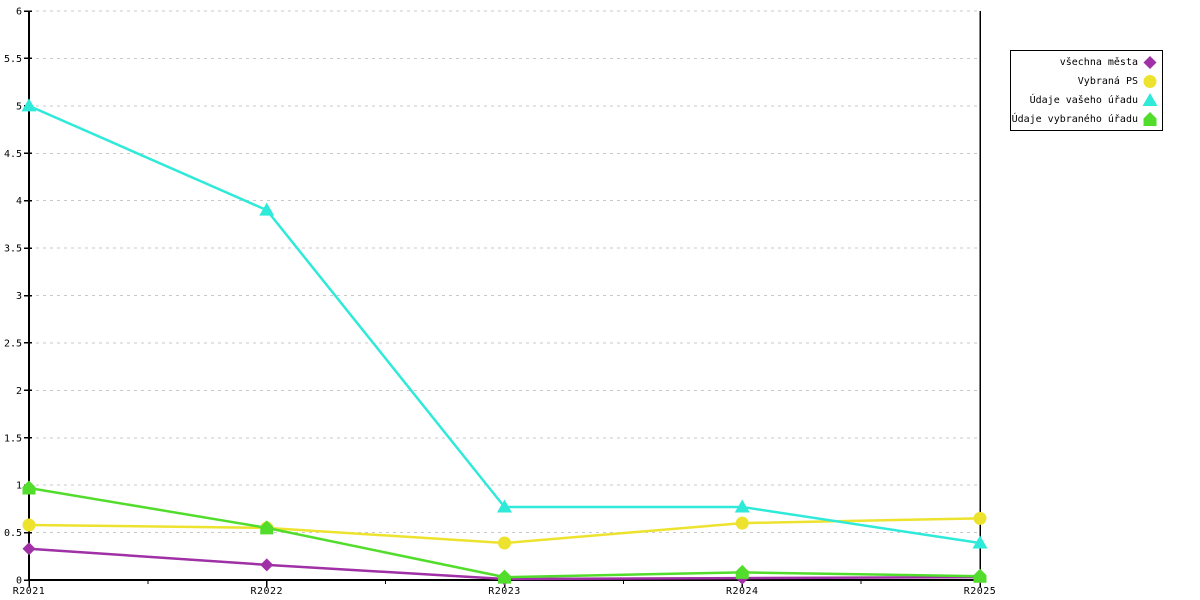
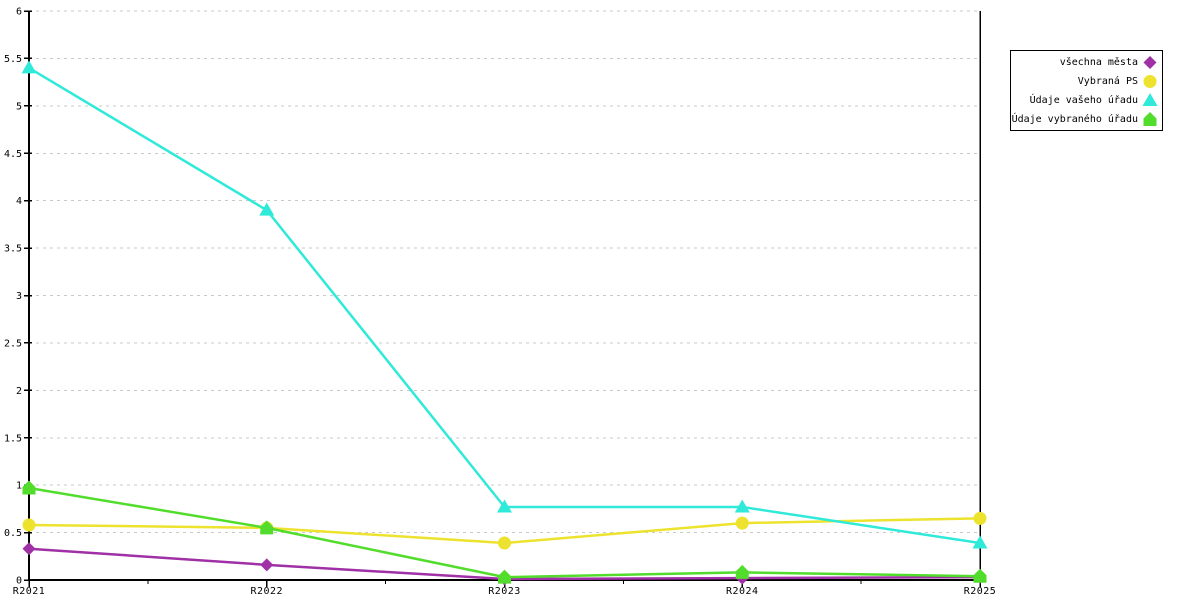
Údaje vašeho úřadu/R2021: 5.0 -> 5.4
